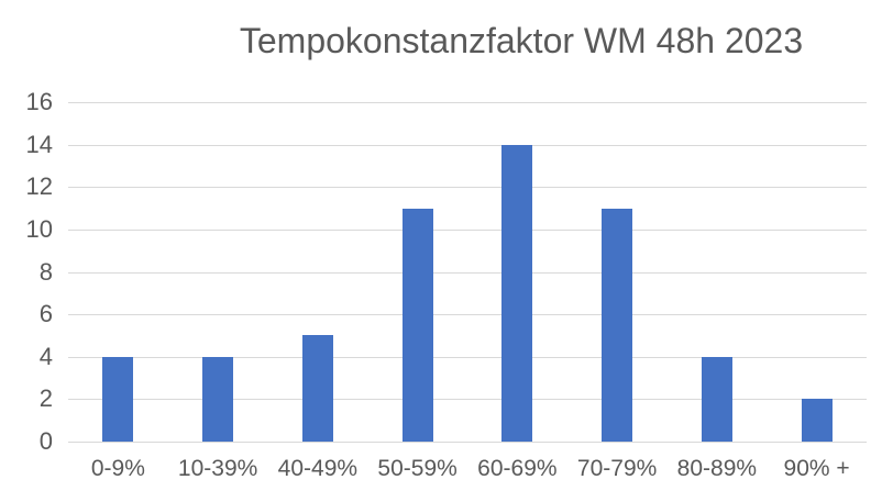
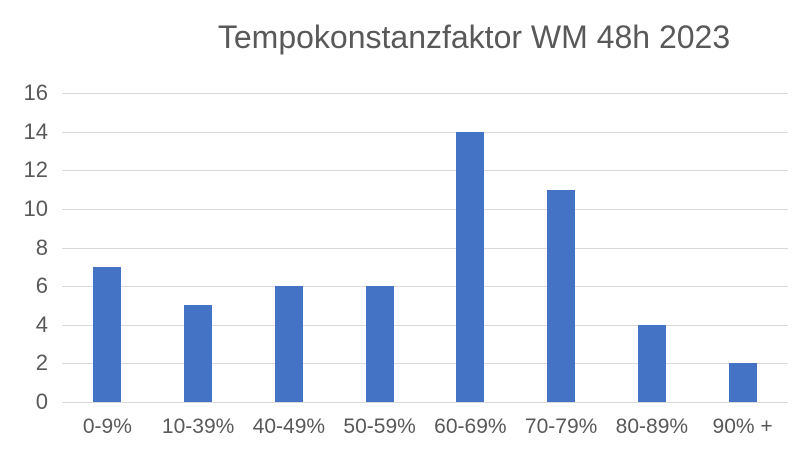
0-9%: 4 -> 7
10-39%: 4 -> 5
40-49%: 5 -> 6
50-59%: 11 -> 6
